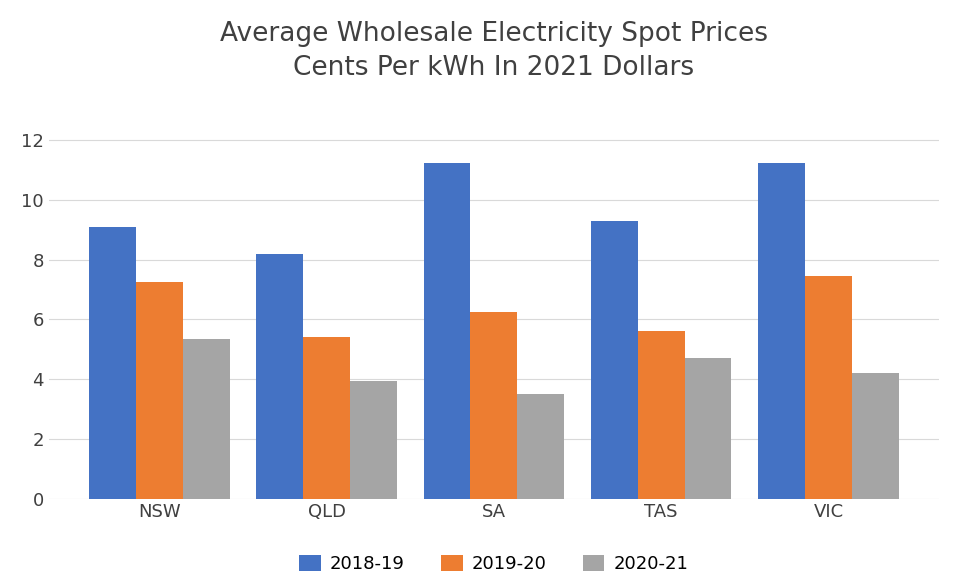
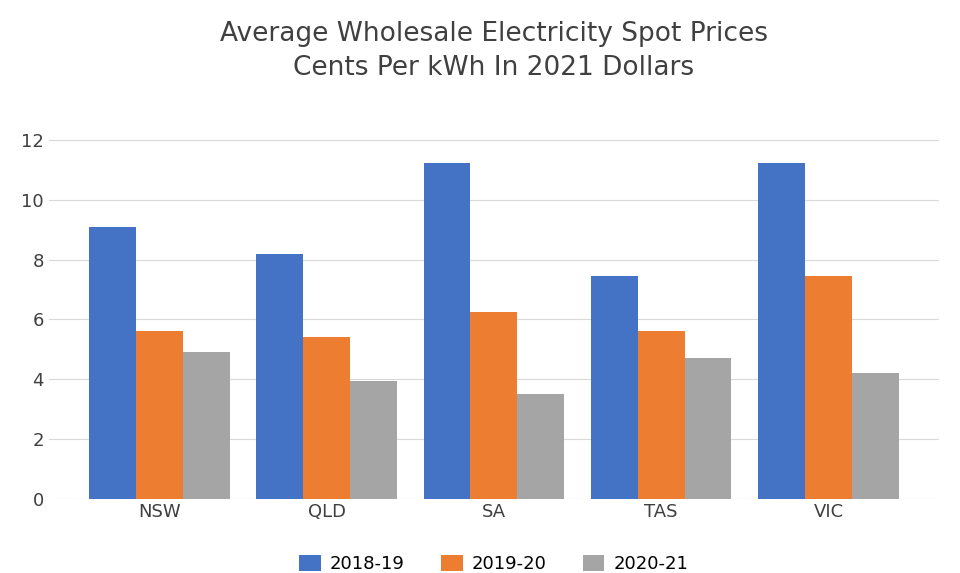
2019-20/NSW: 7.25 -> 5.60
2020-21/NSW: 5.35 -> 4.90
2018-19/TAS: 9.30 -> 7.45
